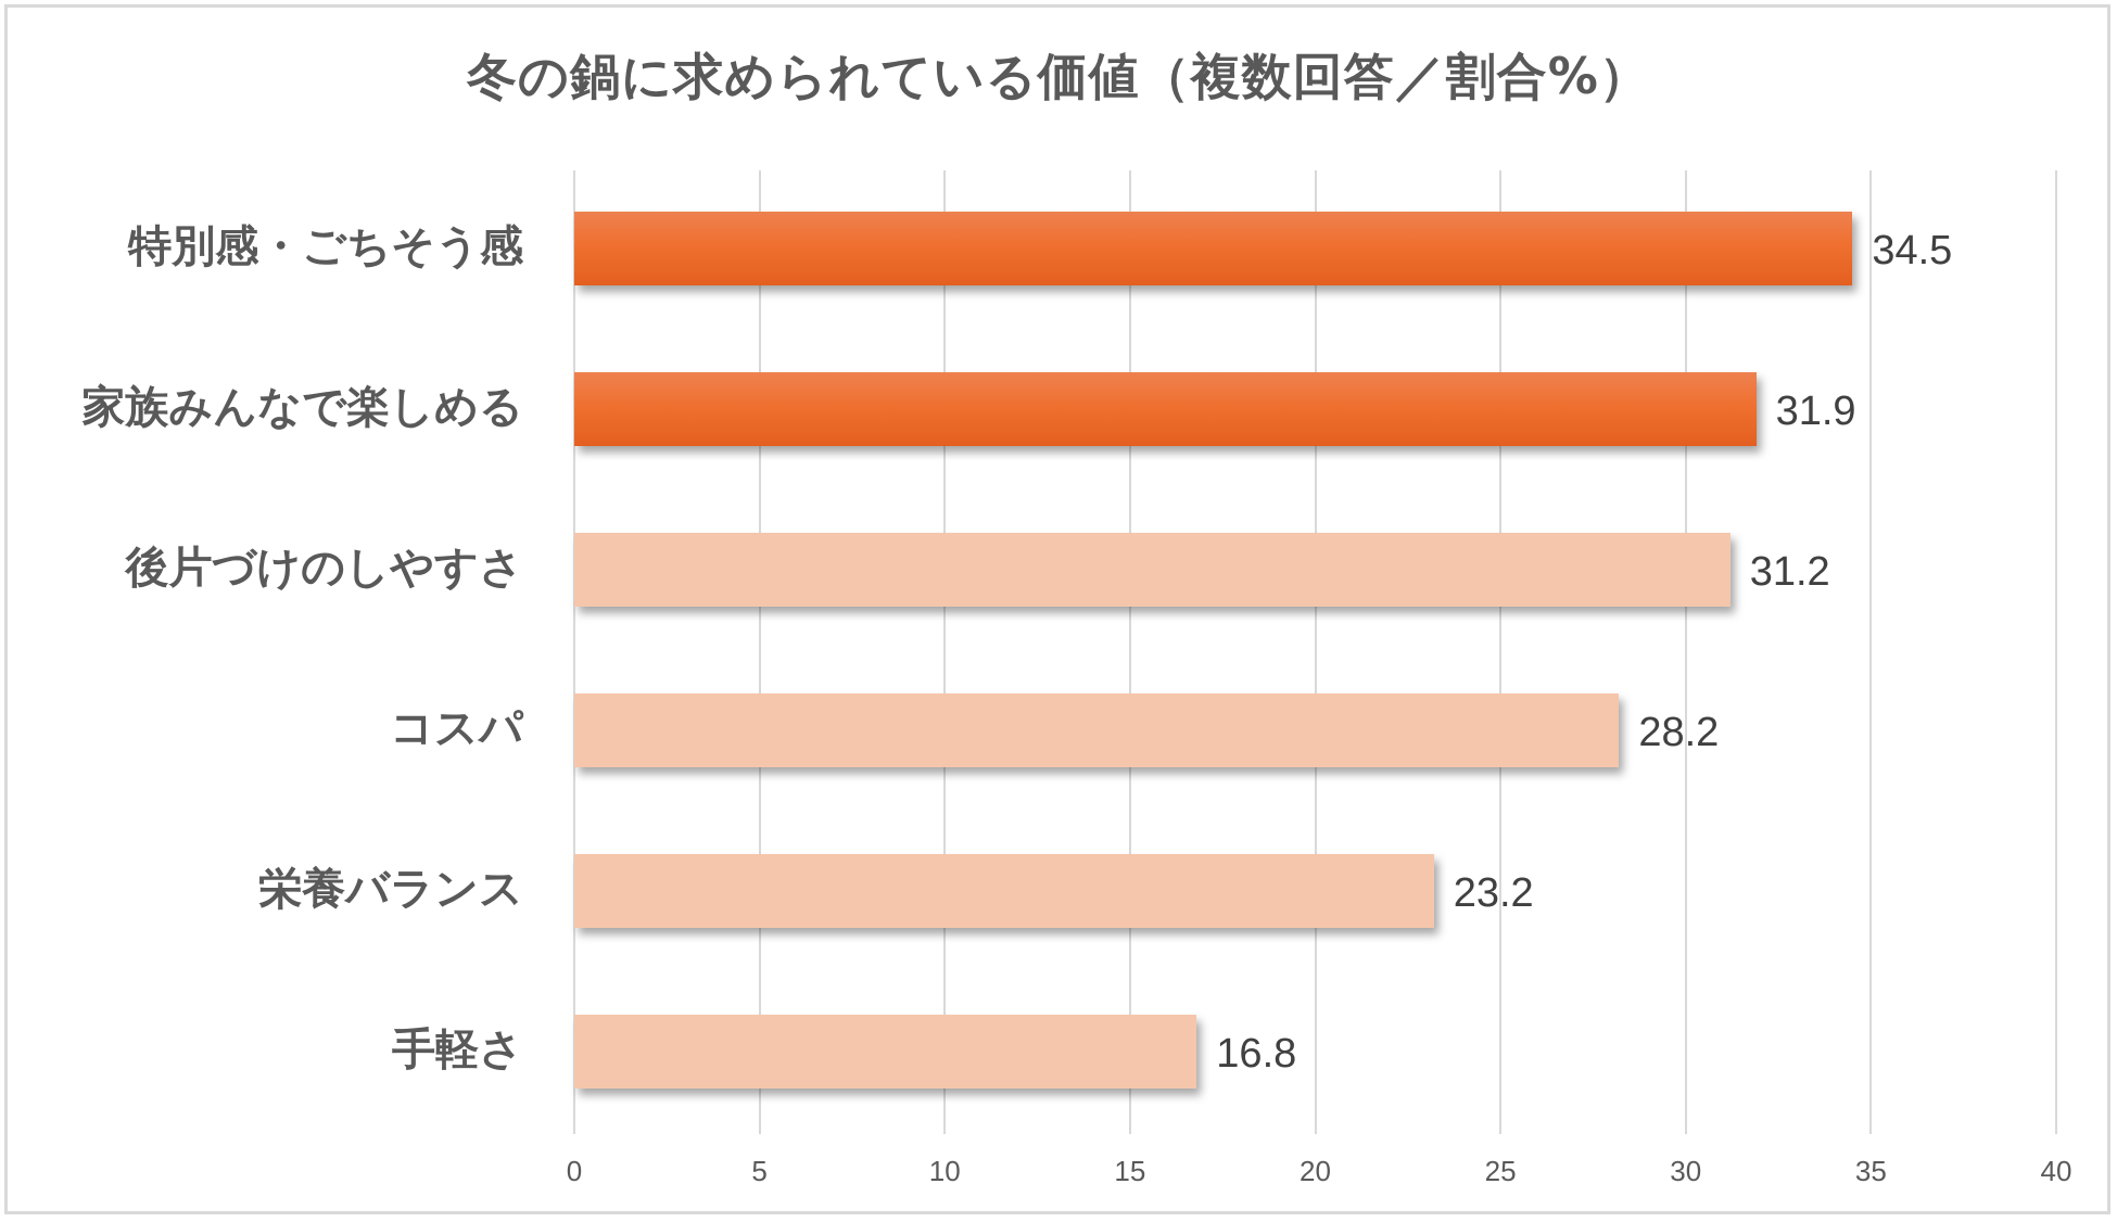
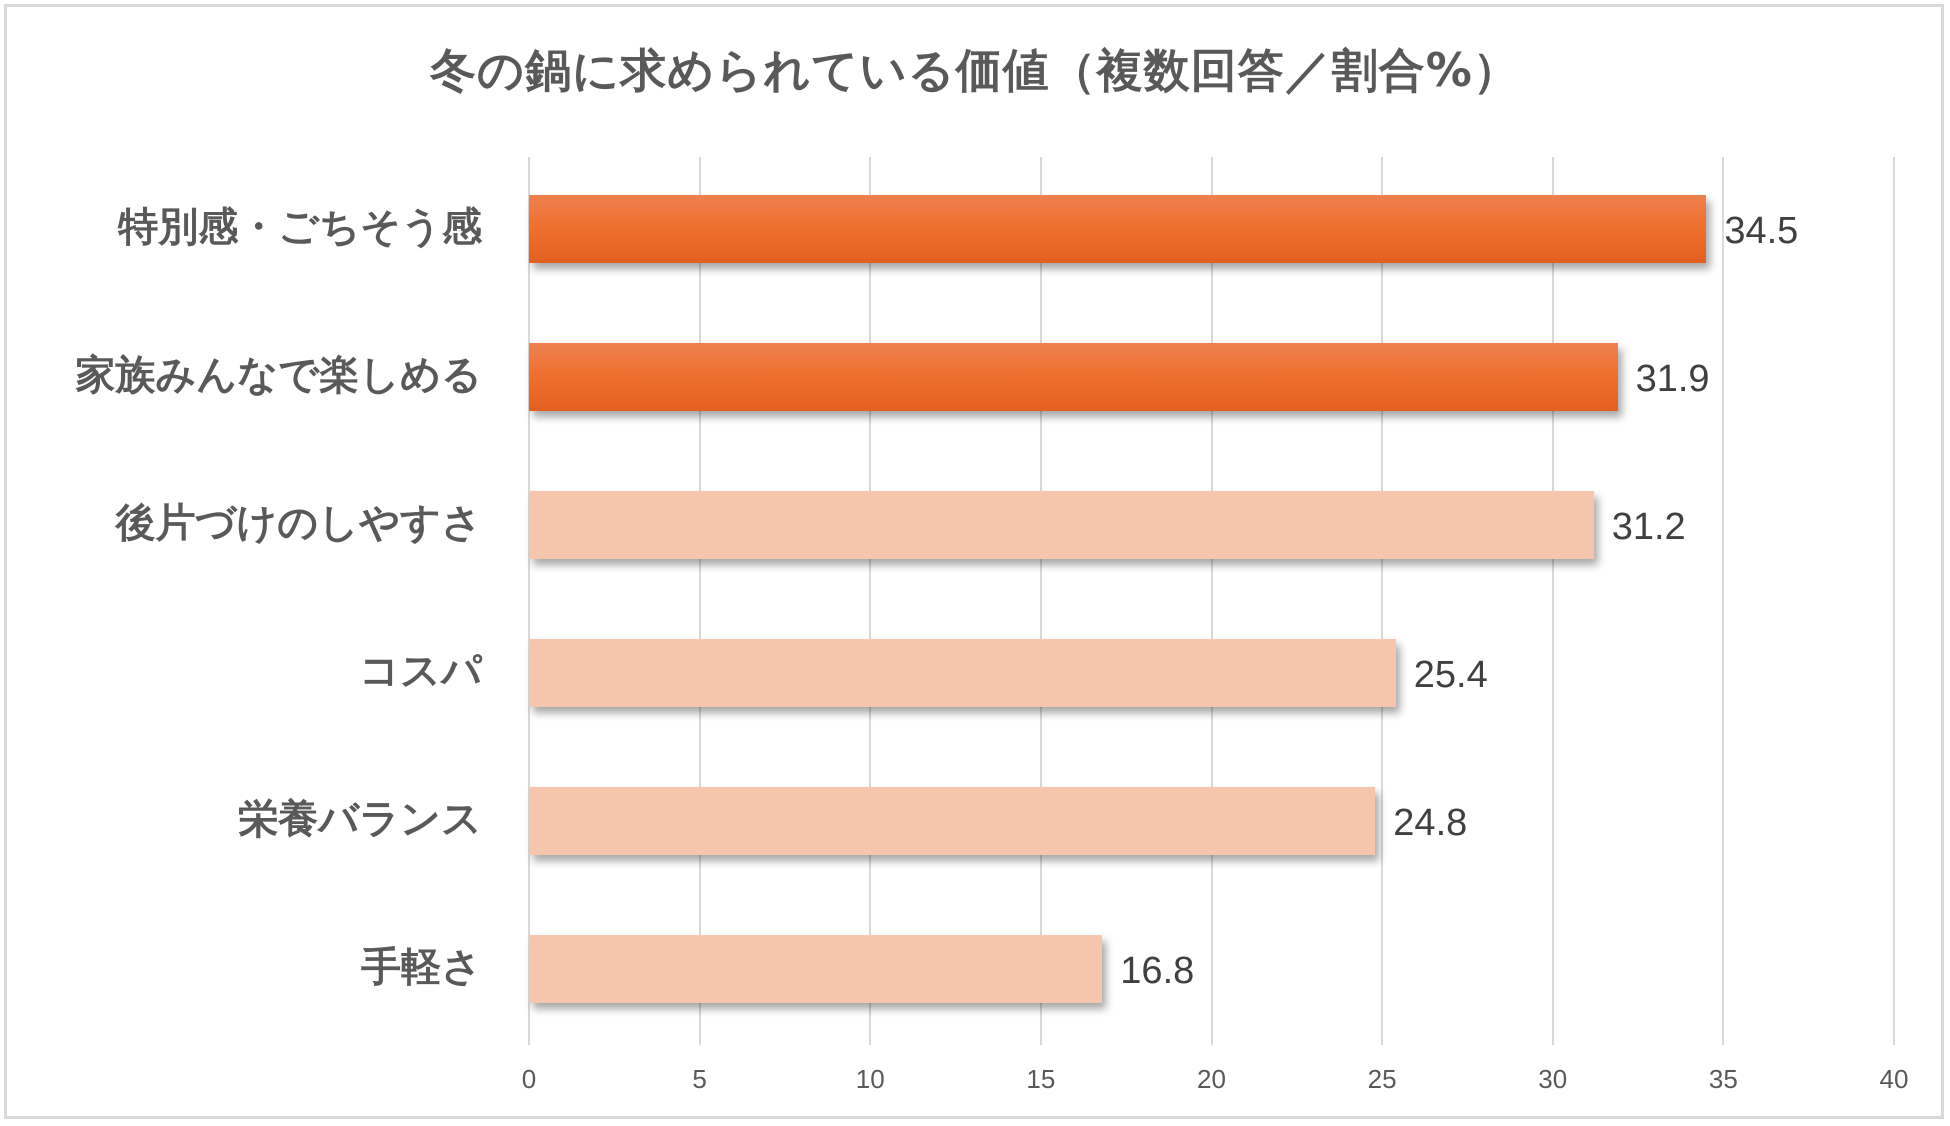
コスパ: 28.2 -> 25.4
栄養バランス: 23.2 -> 24.8
